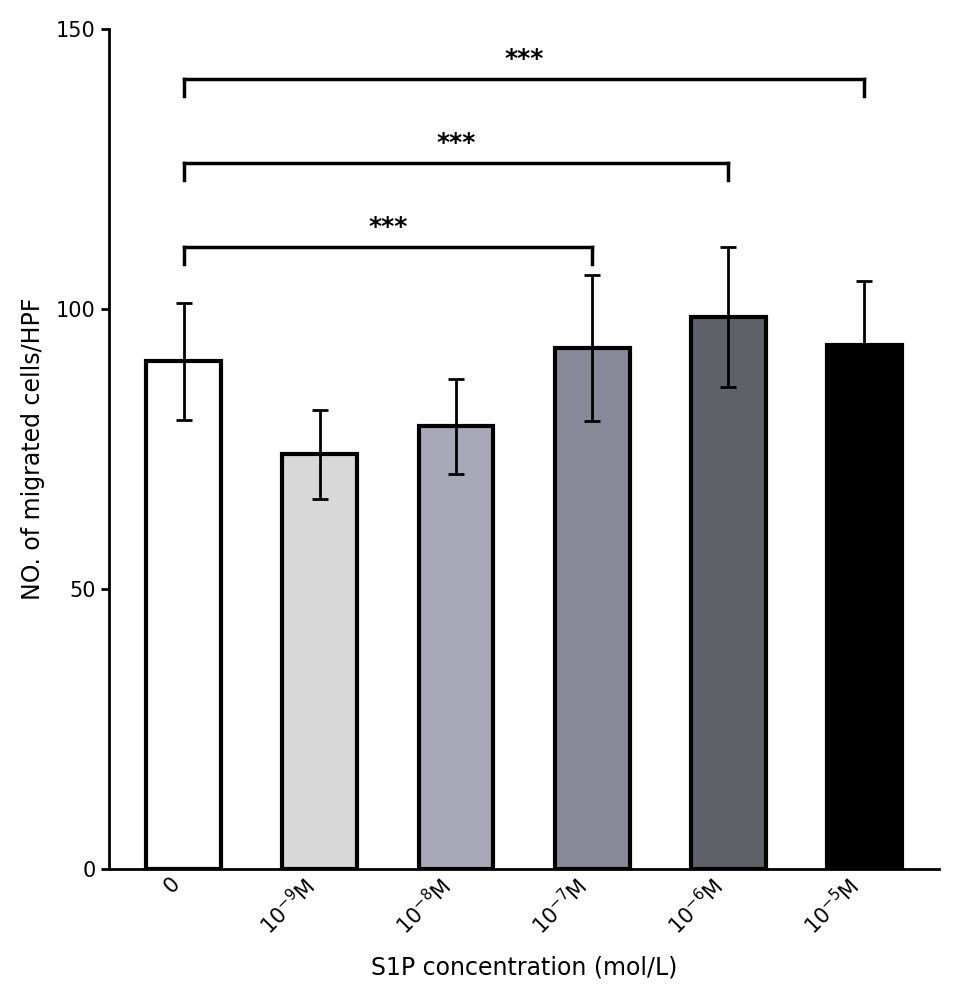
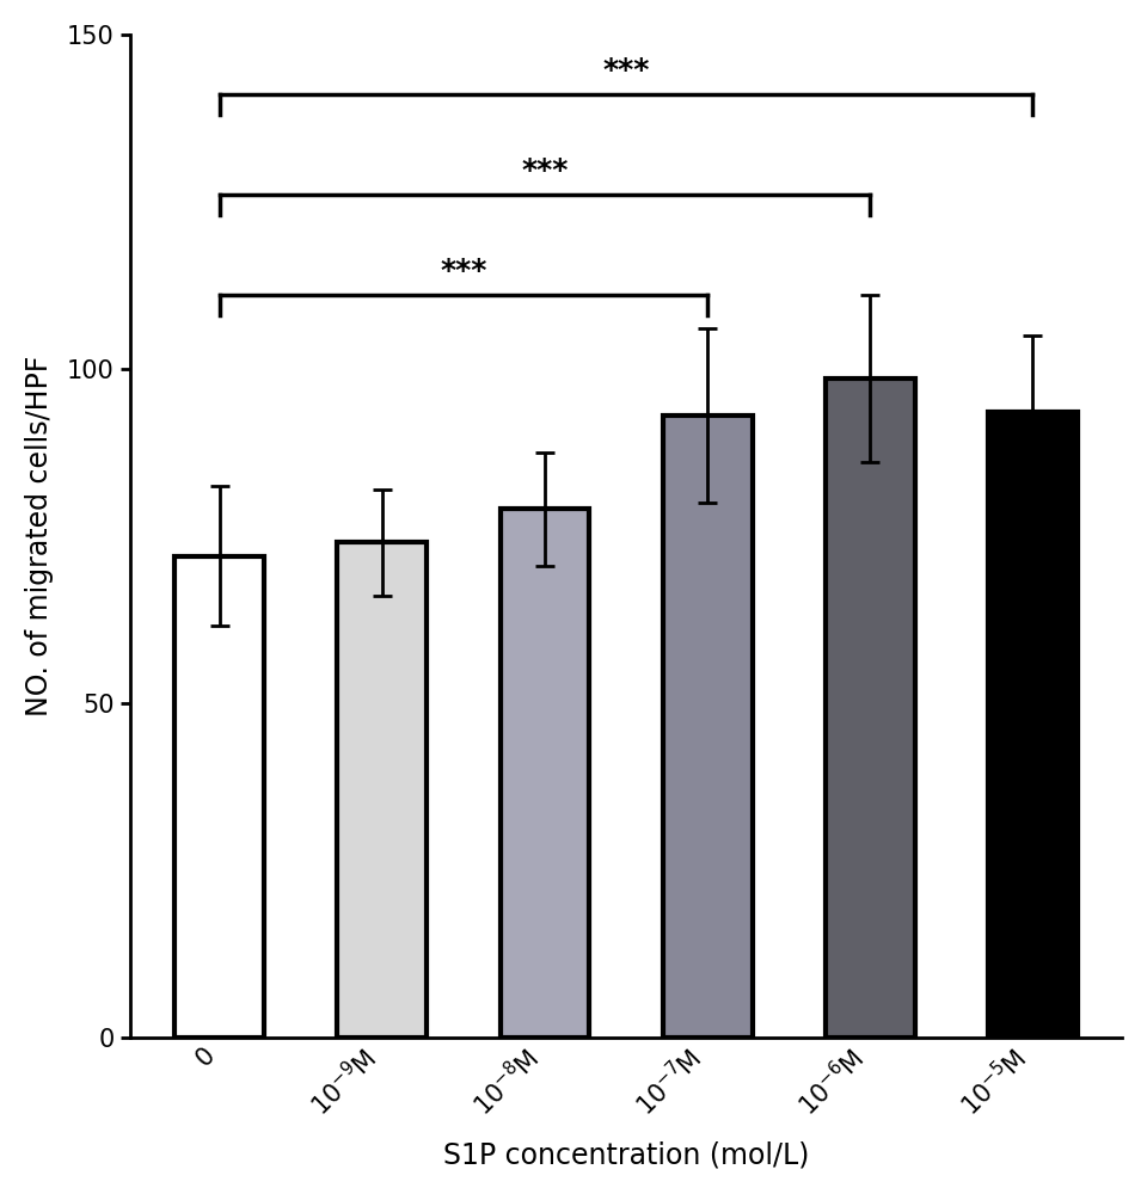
0: 90.6 -> 72.0
